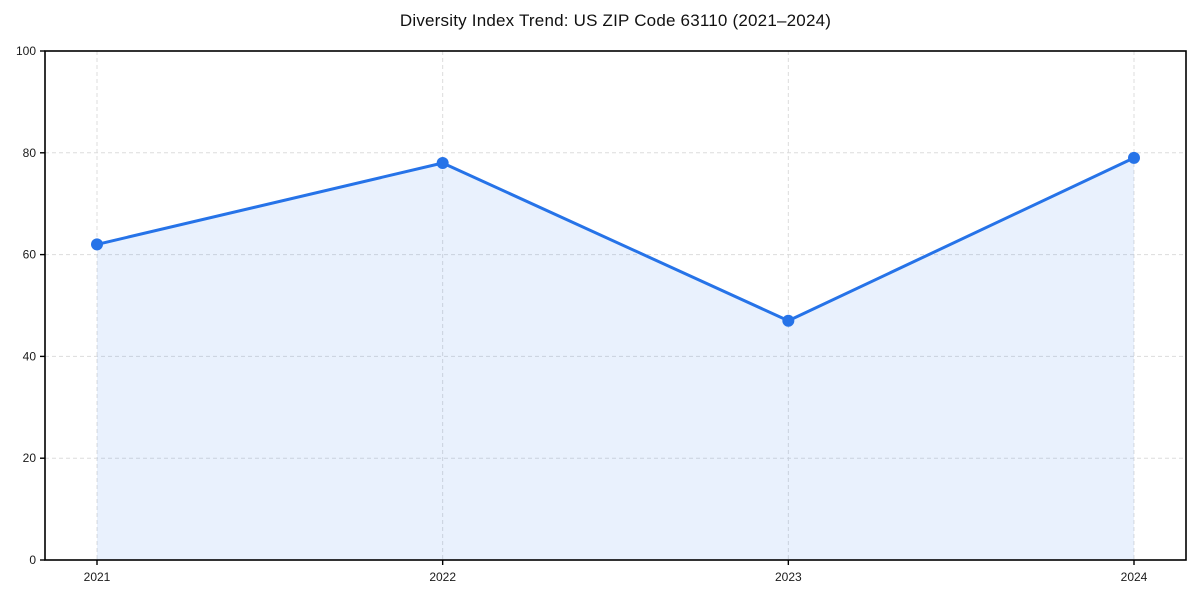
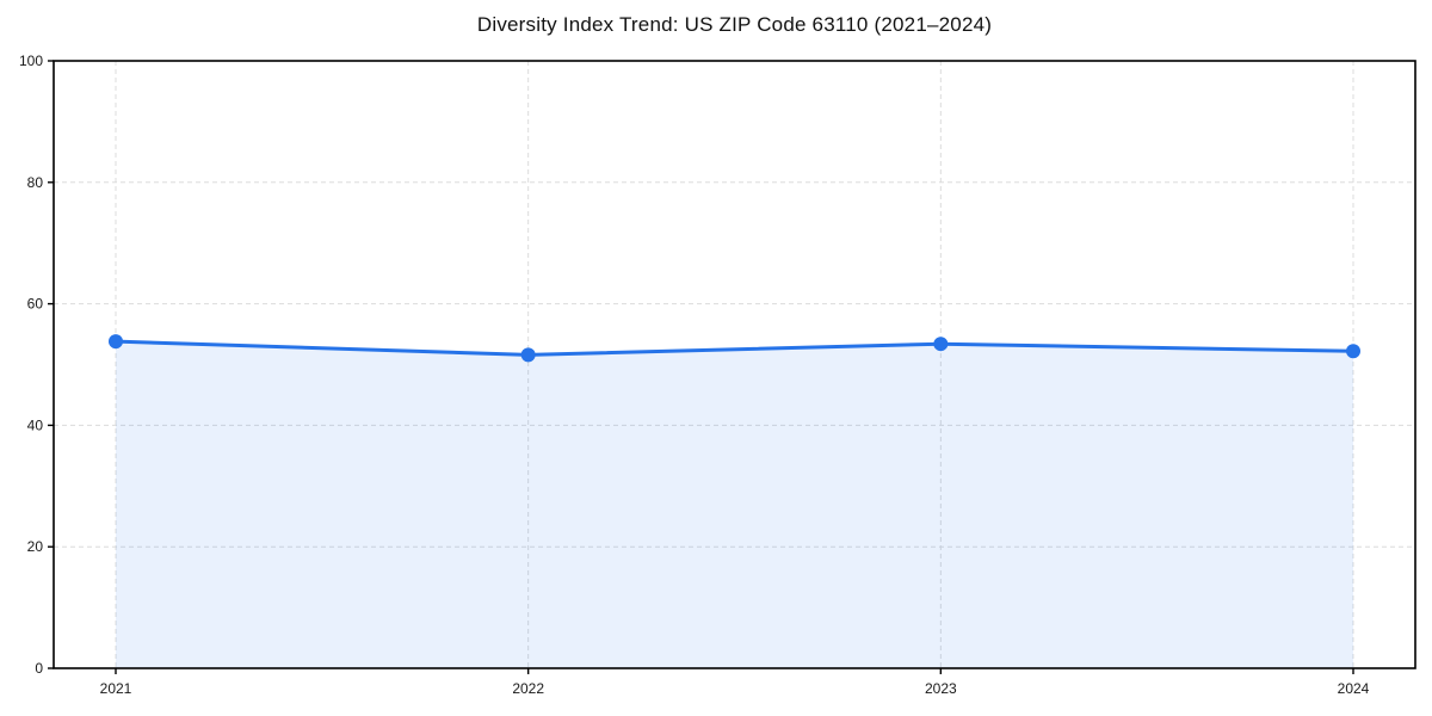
2021: 62 -> 54
2022: 78 -> 52
2023: 47 -> 53
2024: 79 -> 52
